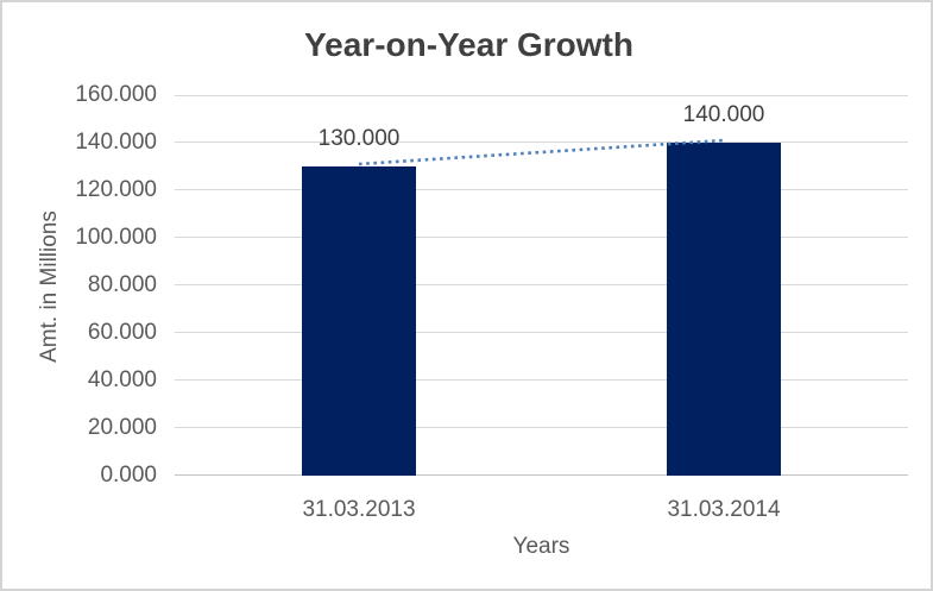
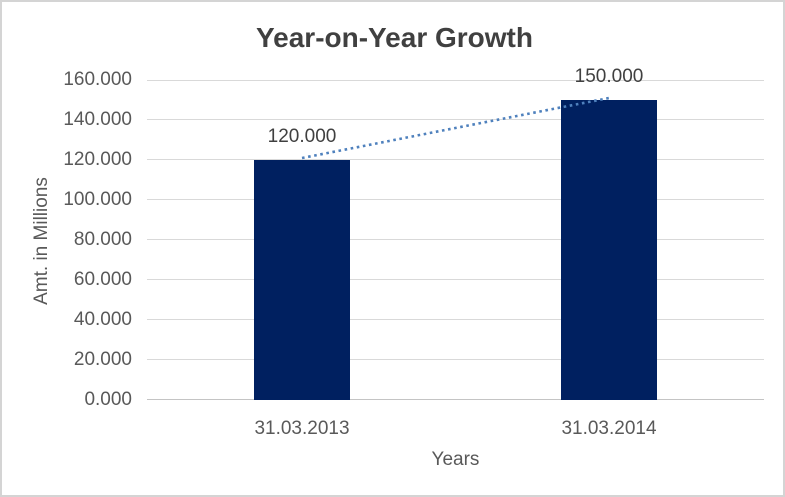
31.03.2013: 130.000 -> 120.000
31.03.2014: 140.000 -> 150.000
